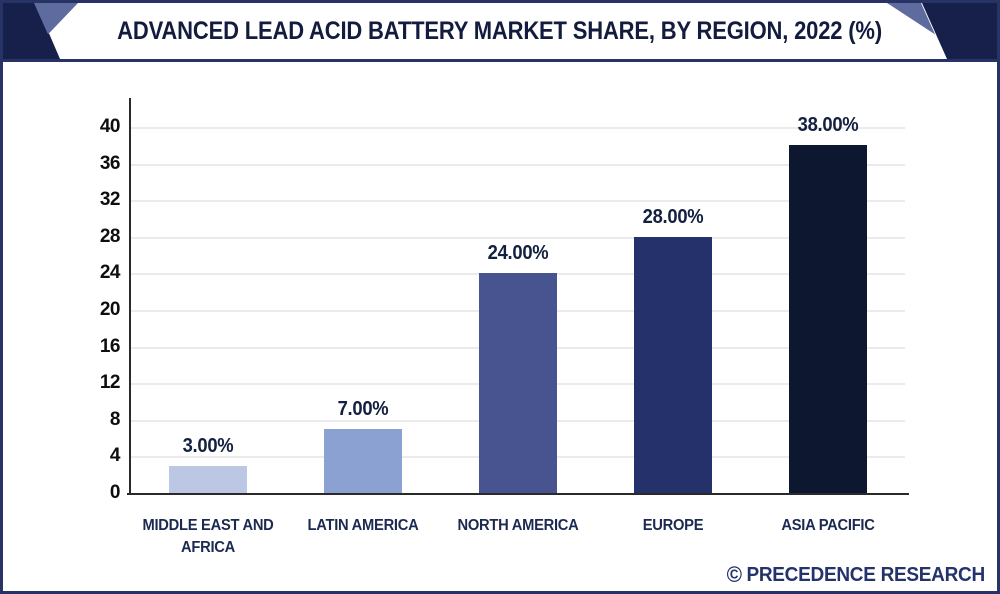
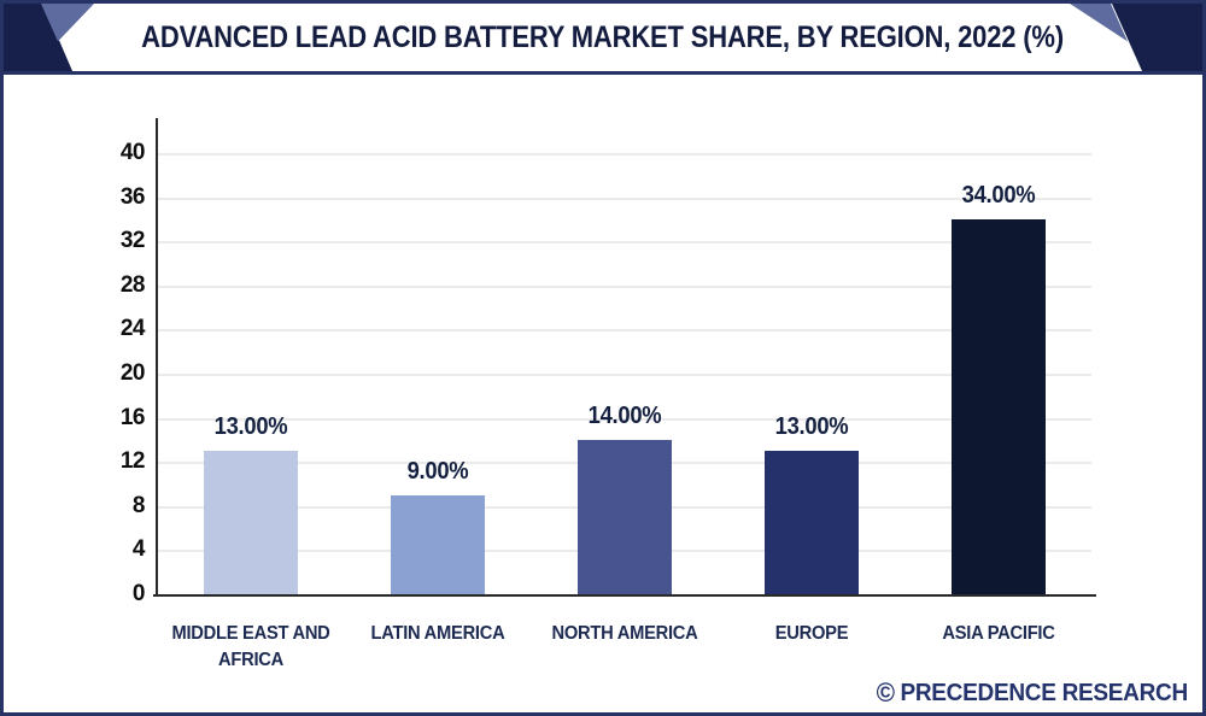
MIDDLE EAST AND AFRICA: 3.00% -> 13.00%
LATIN AMERICA: 7.00% -> 9.00%
NORTH AMERICA: 24.00% -> 14.00%
EUROPE: 28.00% -> 13.00%
ASIA PACIFIC: 38.00% -> 34.00%
